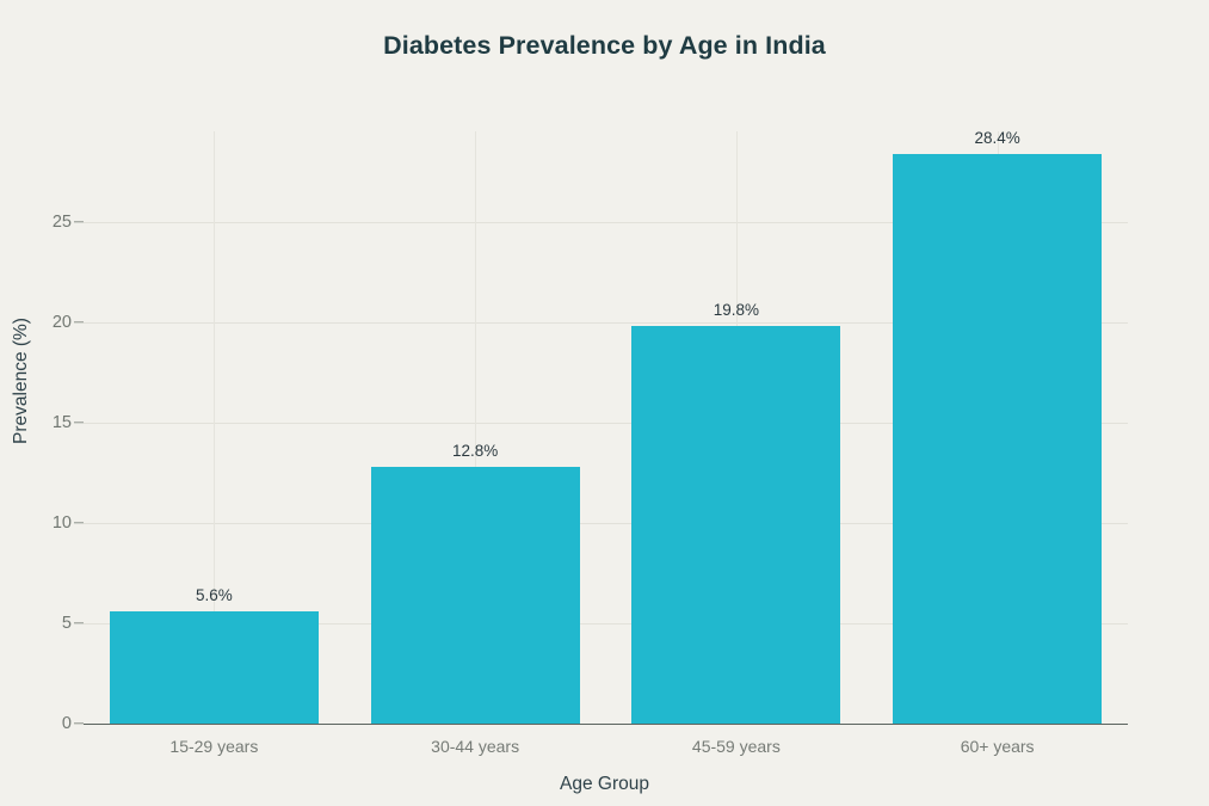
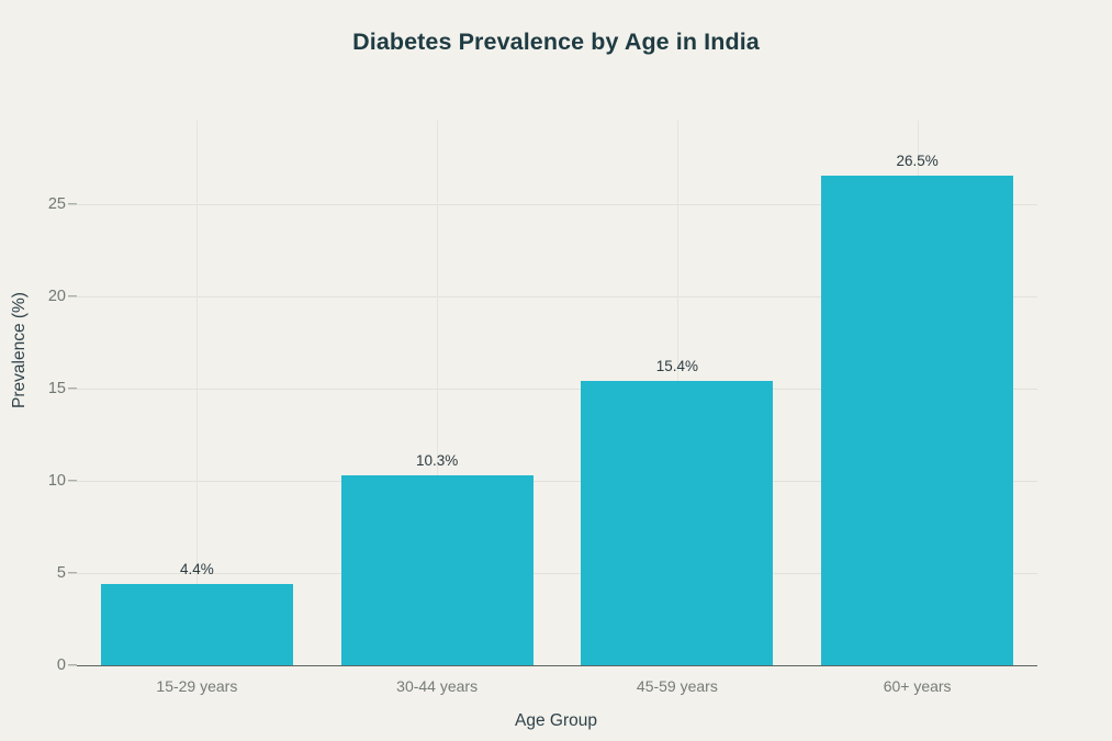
15-29 years: 5.6% -> 4.4%
30-44 years: 12.8% -> 10.3%
45-59 years: 19.8% -> 15.4%
60+ years: 28.4% -> 26.5%
